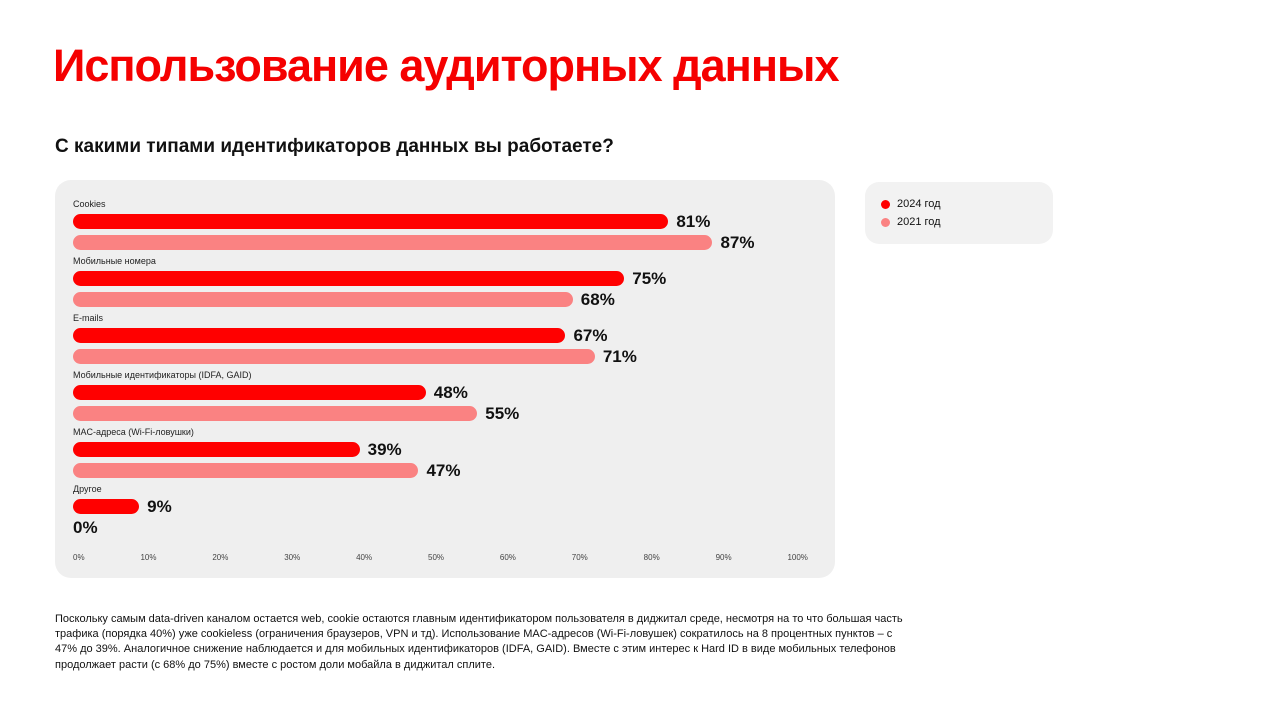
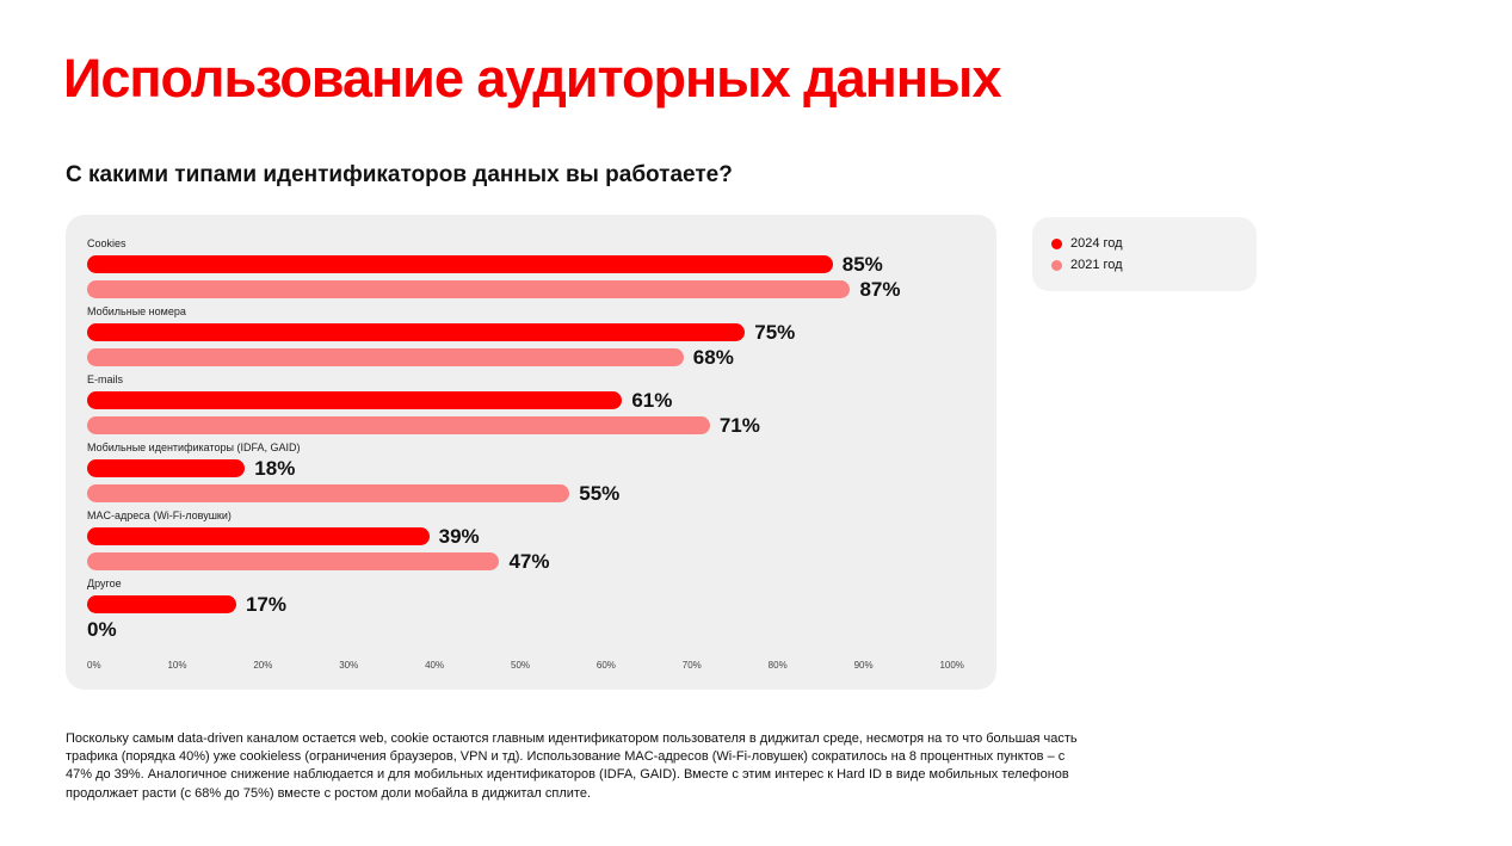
2024 год/Cookies: 81% -> 85%
2024 год/E-mails: 67% -> 61%
2024 год/Мобильные идентификаторы (IDFA, GAID): 48% -> 18%
2024 год/Другое: 9% -> 17%
